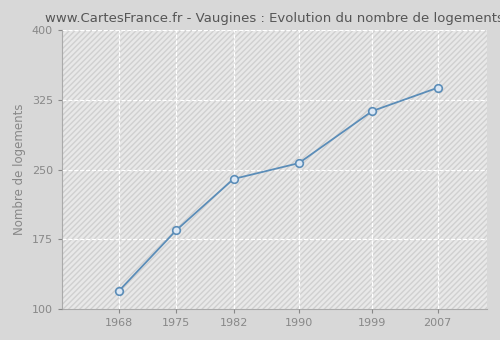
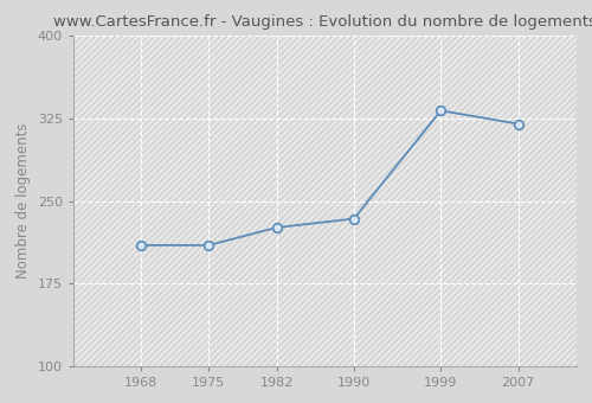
1968: 120 -> 210
1975: 185 -> 210
1982: 240 -> 226
1990: 257 -> 234
1999: 313 -> 332
2007: 338 -> 320
